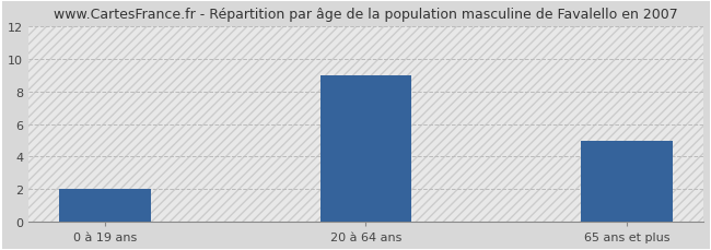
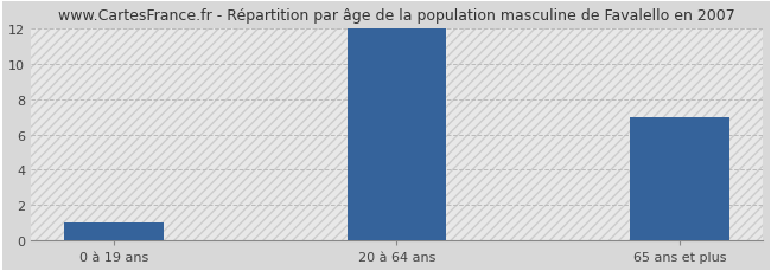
0 à 19 ans: 2 -> 1
20 à 64 ans: 9 -> 12
65 ans et plus: 5 -> 7
